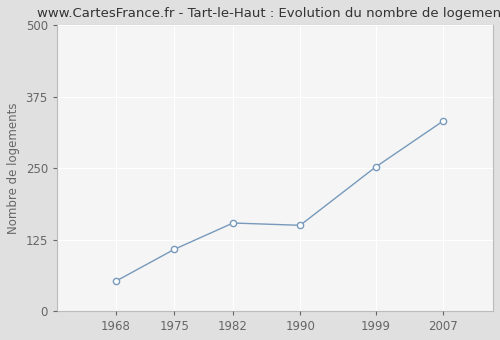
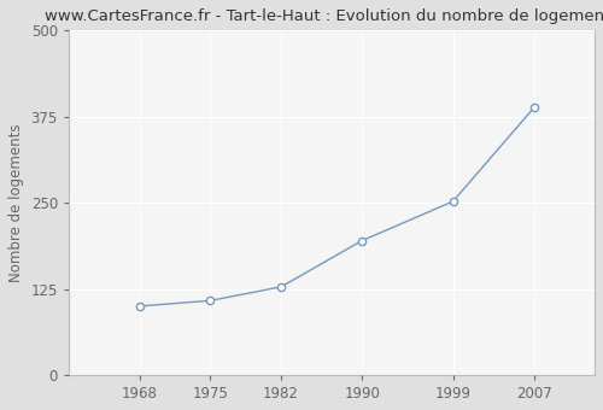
1968: 52 -> 100
1982: 154 -> 128
1990: 150 -> 195
2007: 332 -> 388
